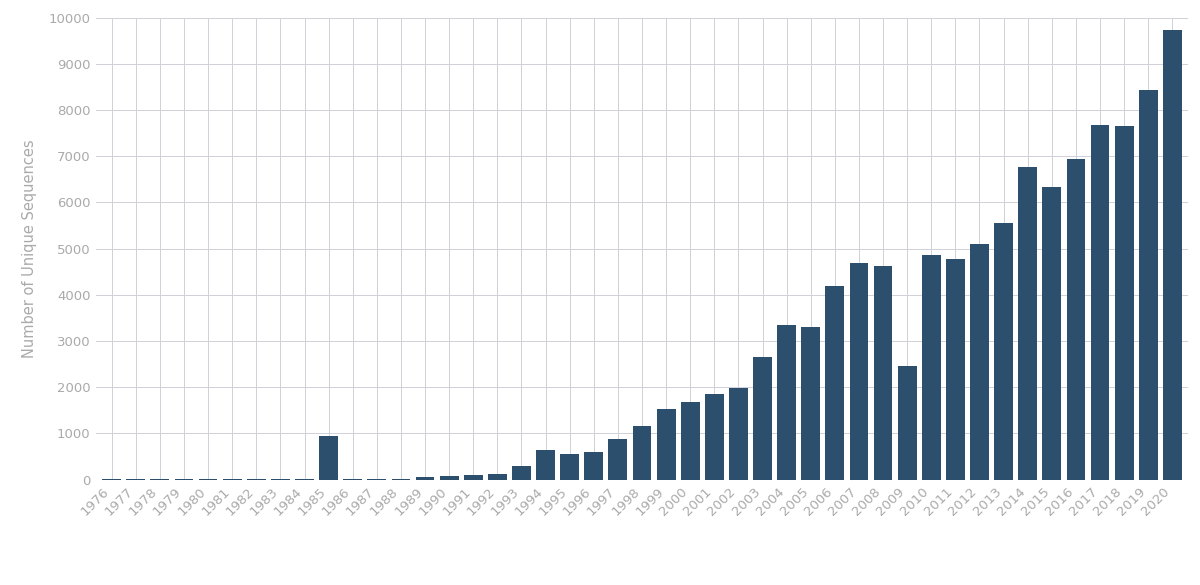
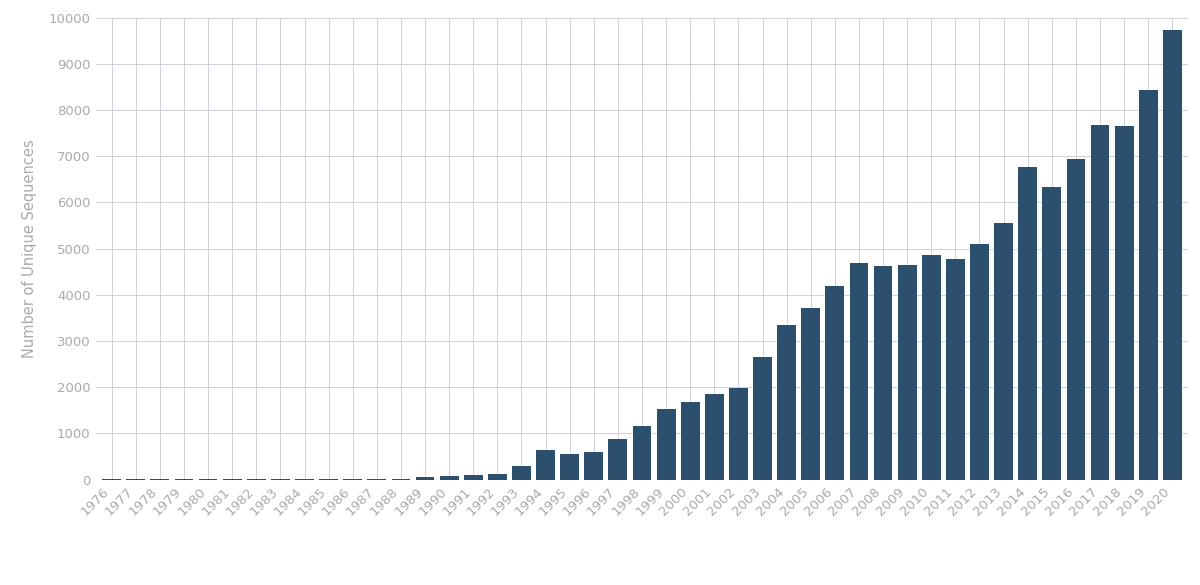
1985: 950 -> 10
2005: 3300 -> 3720
2009: 2450 -> 4650
